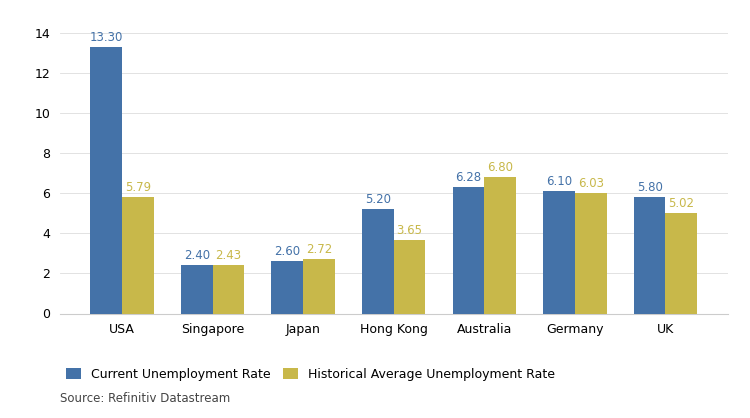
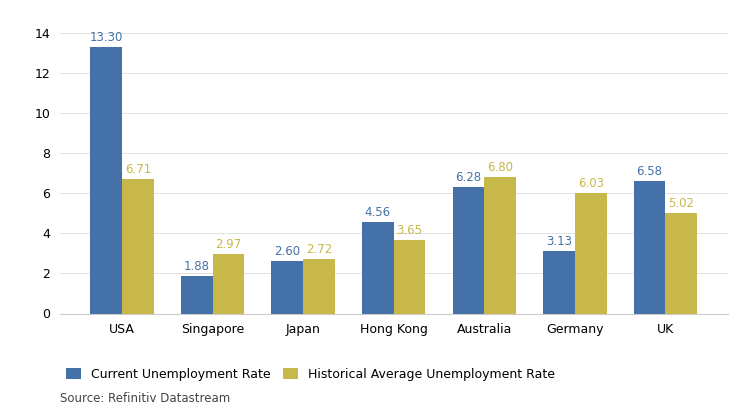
Historical Average Unemployment Rate/USA: 5.79 -> 6.71
Current Unemployment Rate/Singapore: 2.40 -> 1.88
Historical Average Unemployment Rate/Singapore: 2.43 -> 2.97
Current Unemployment Rate/Hong Kong: 5.20 -> 4.56
Current Unemployment Rate/Germany: 6.10 -> 3.13
Current Unemployment Rate/UK: 5.80 -> 6.58
